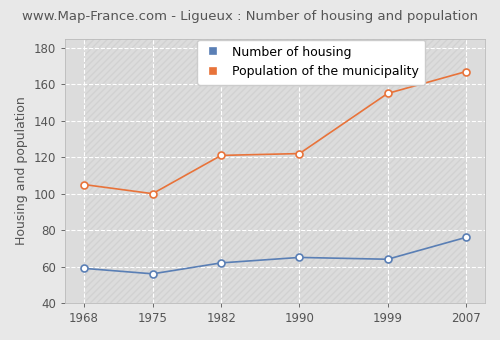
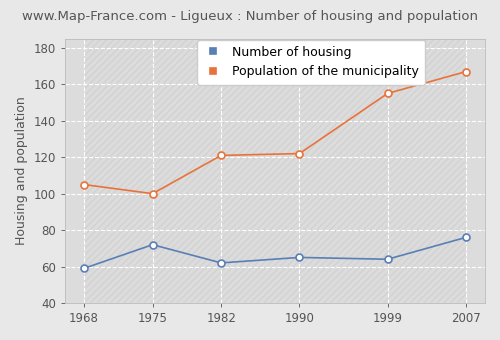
Number of housing/1975: 56 -> 72
